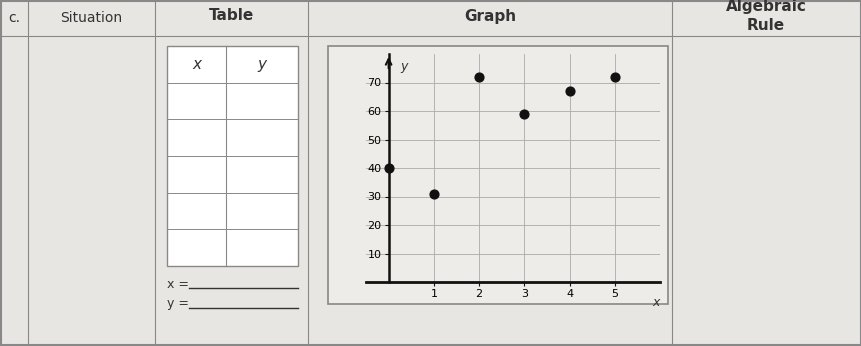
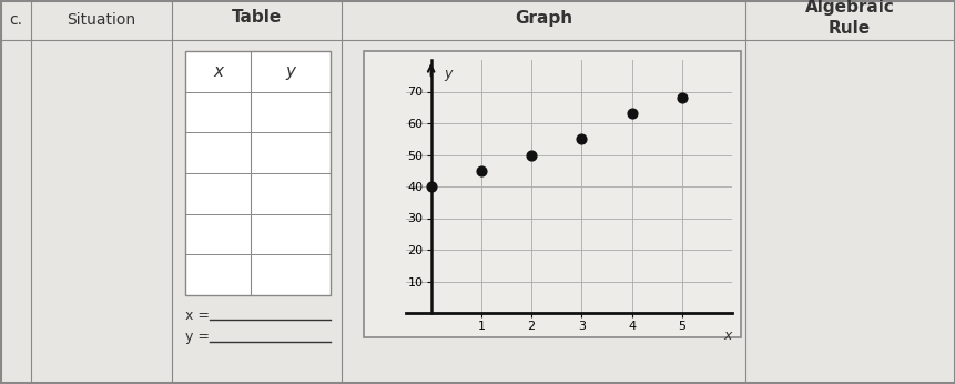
1: 31 -> 45
2: 72 -> 50
3: 59 -> 55
4: 67 -> 63
5: 72 -> 68
